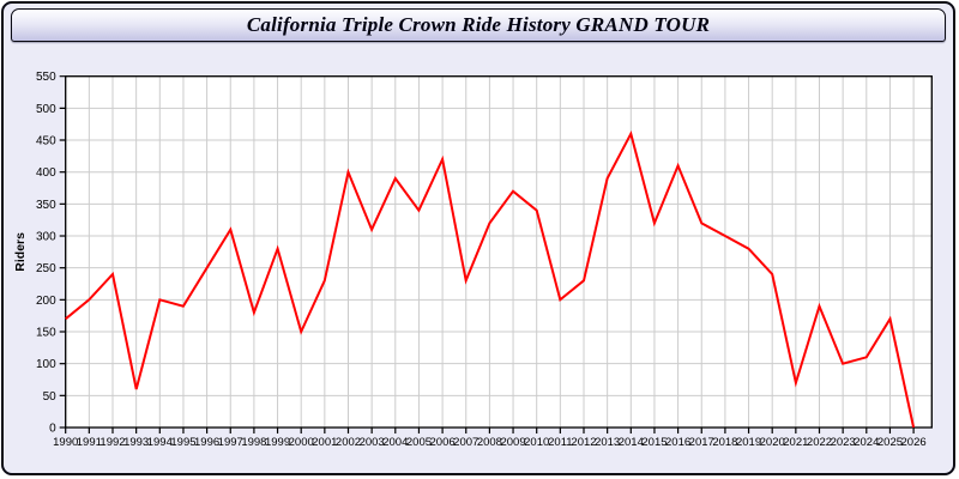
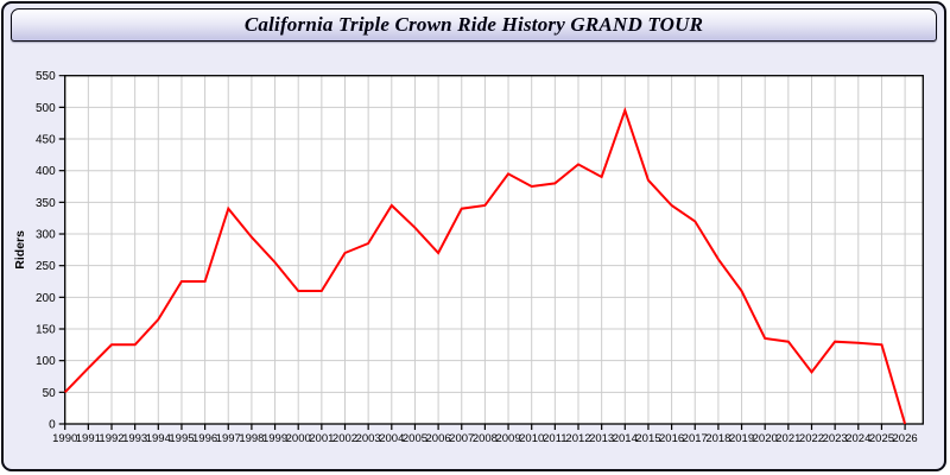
1990: 170 -> 50
1991: 200 -> 90
1992: 240 -> 120
1993: 60 -> 120
1994: 200 -> 160
1995: 190 -> 220
1996: 250 -> 220
1997: 310 -> 340
1998: 180 -> 300
1999: 280 -> 260
2000: 150 -> 210
2001: 230 -> 210
2002: 400 -> 270
2003: 310 -> 280
2004: 390 -> 340
2005: 340 -> 310
2006: 420 -> 270
2007: 230 -> 340
2008: 320 -> 340
2009: 370 -> 400
2010: 340 -> 380
2011: 200 -> 380
2012: 230 -> 410
2014: 460 -> 500
2015: 320 -> 380
2016: 410 -> 340
2018: 300 -> 260
2019: 280 -> 210
2020: 240 -> 140
2021: 70 -> 130
2022: 190 -> 80
2023: 100 -> 130
2024: 110 -> 130
2025: 170 -> 120
